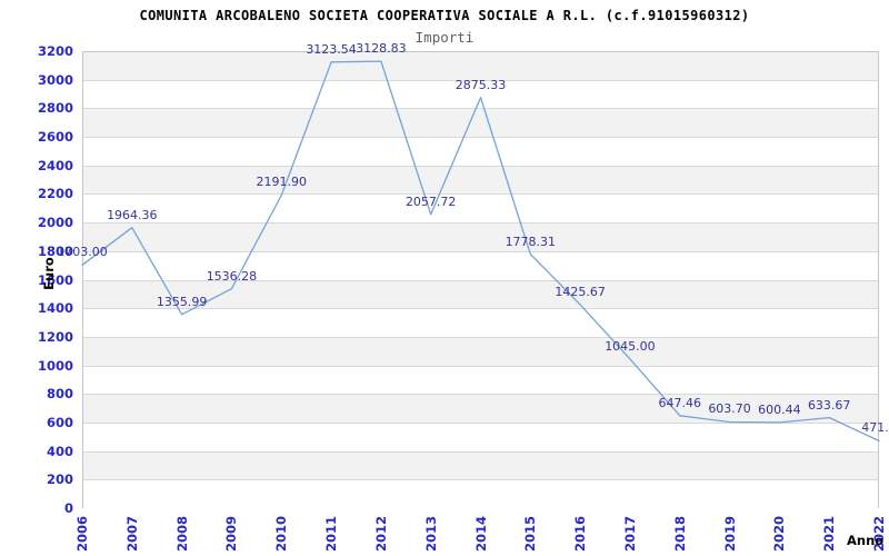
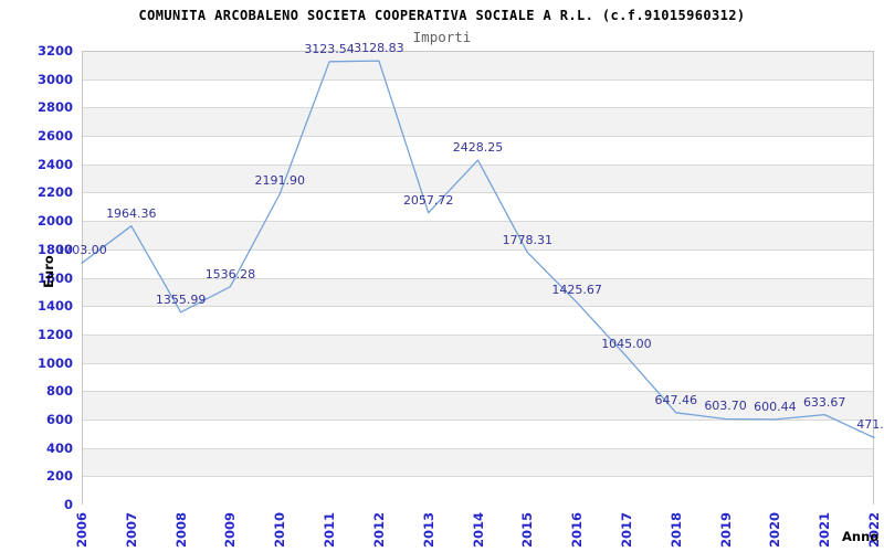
2014: 2875.33 -> 2428.25
